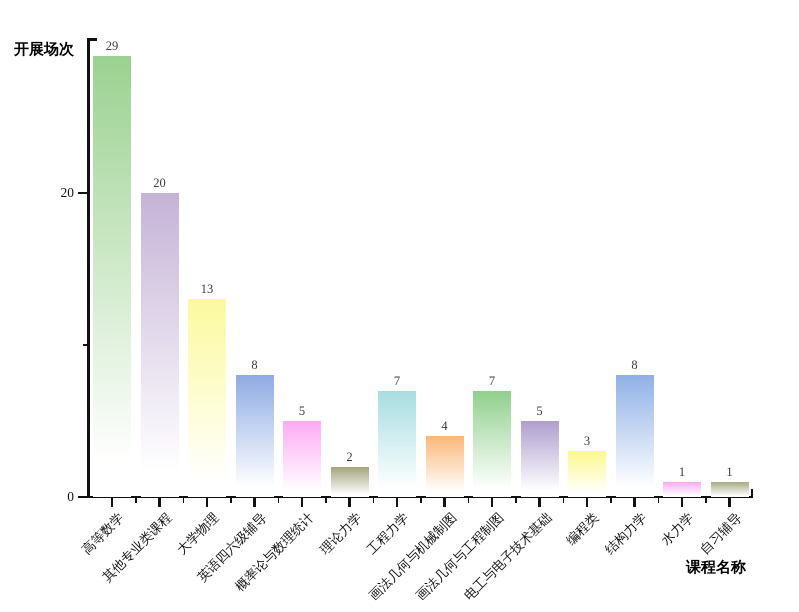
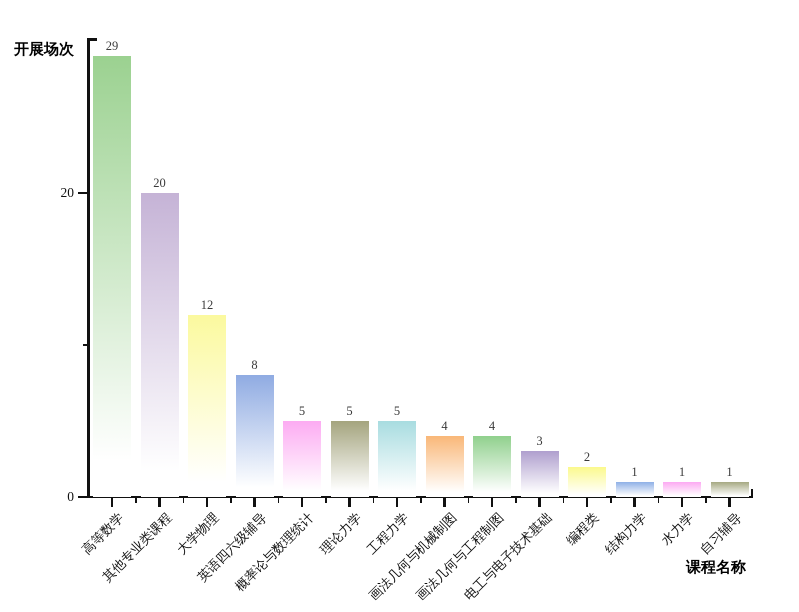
大学物理: 13 -> 12
理论力学: 2 -> 5
工程力学: 7 -> 5
画法几何与工程制图: 7 -> 4
电工与电子技术基础: 5 -> 3
编程类: 3 -> 2
结构力学: 8 -> 1
